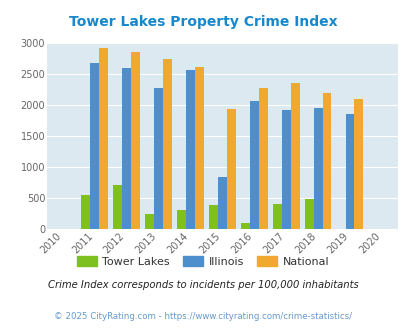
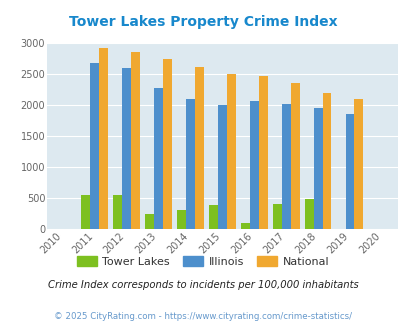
Tower Lakes/2012: 720 -> 560
Illinois/2014: 2560 -> 2090
Illinois/2015: 840 -> 2000
National/2015: 1940 -> 2500
National/2016: 2280 -> 2470
Illinois/2017: 1920 -> 2020
